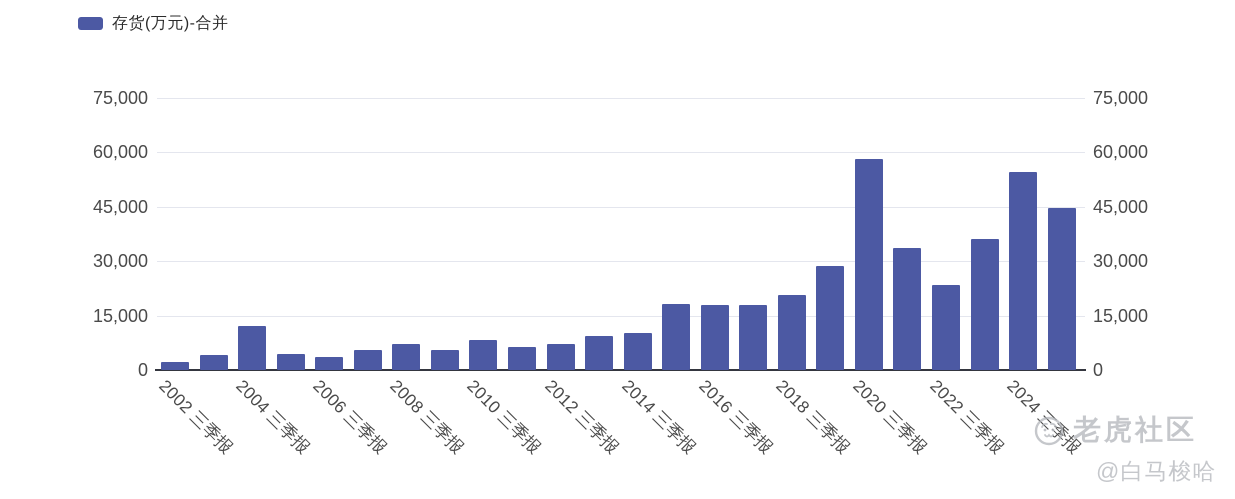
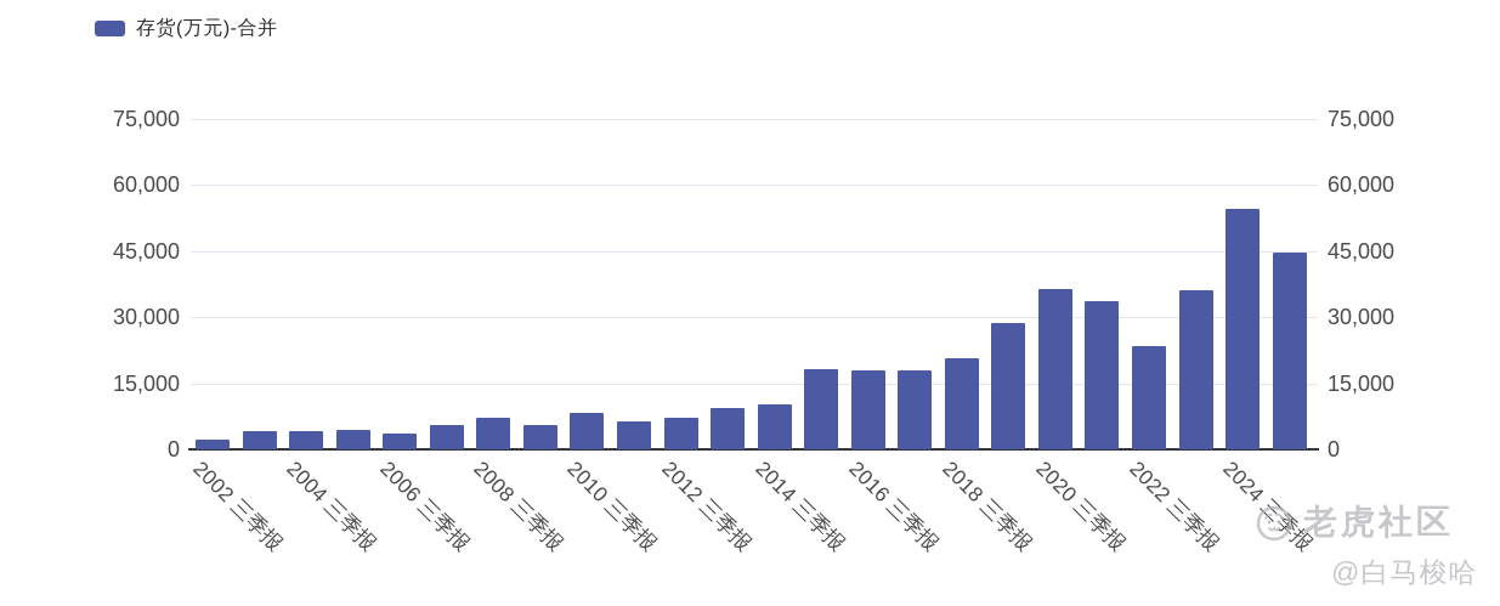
2004 三季报: 12000 -> 4000
2020 三季报: 58000 -> 36000
